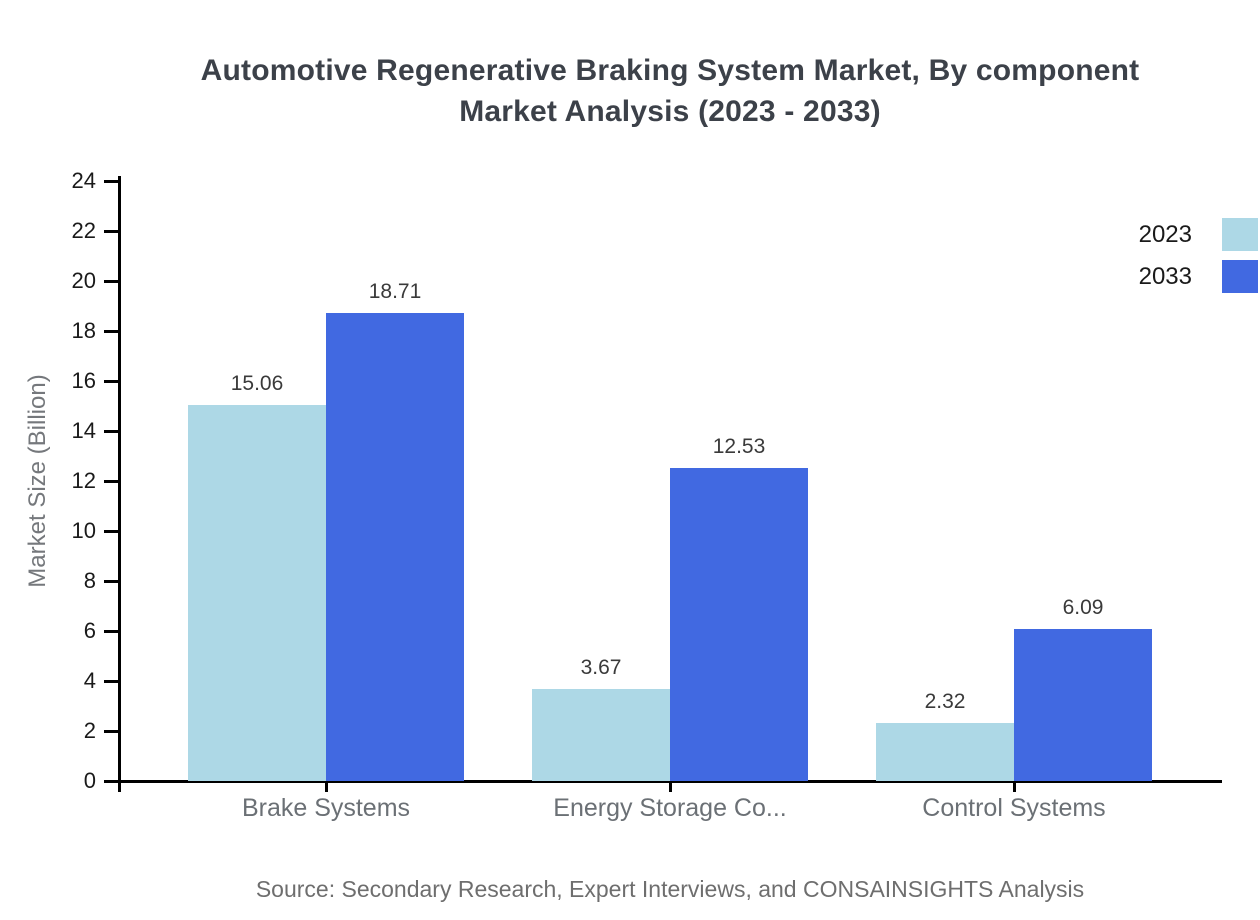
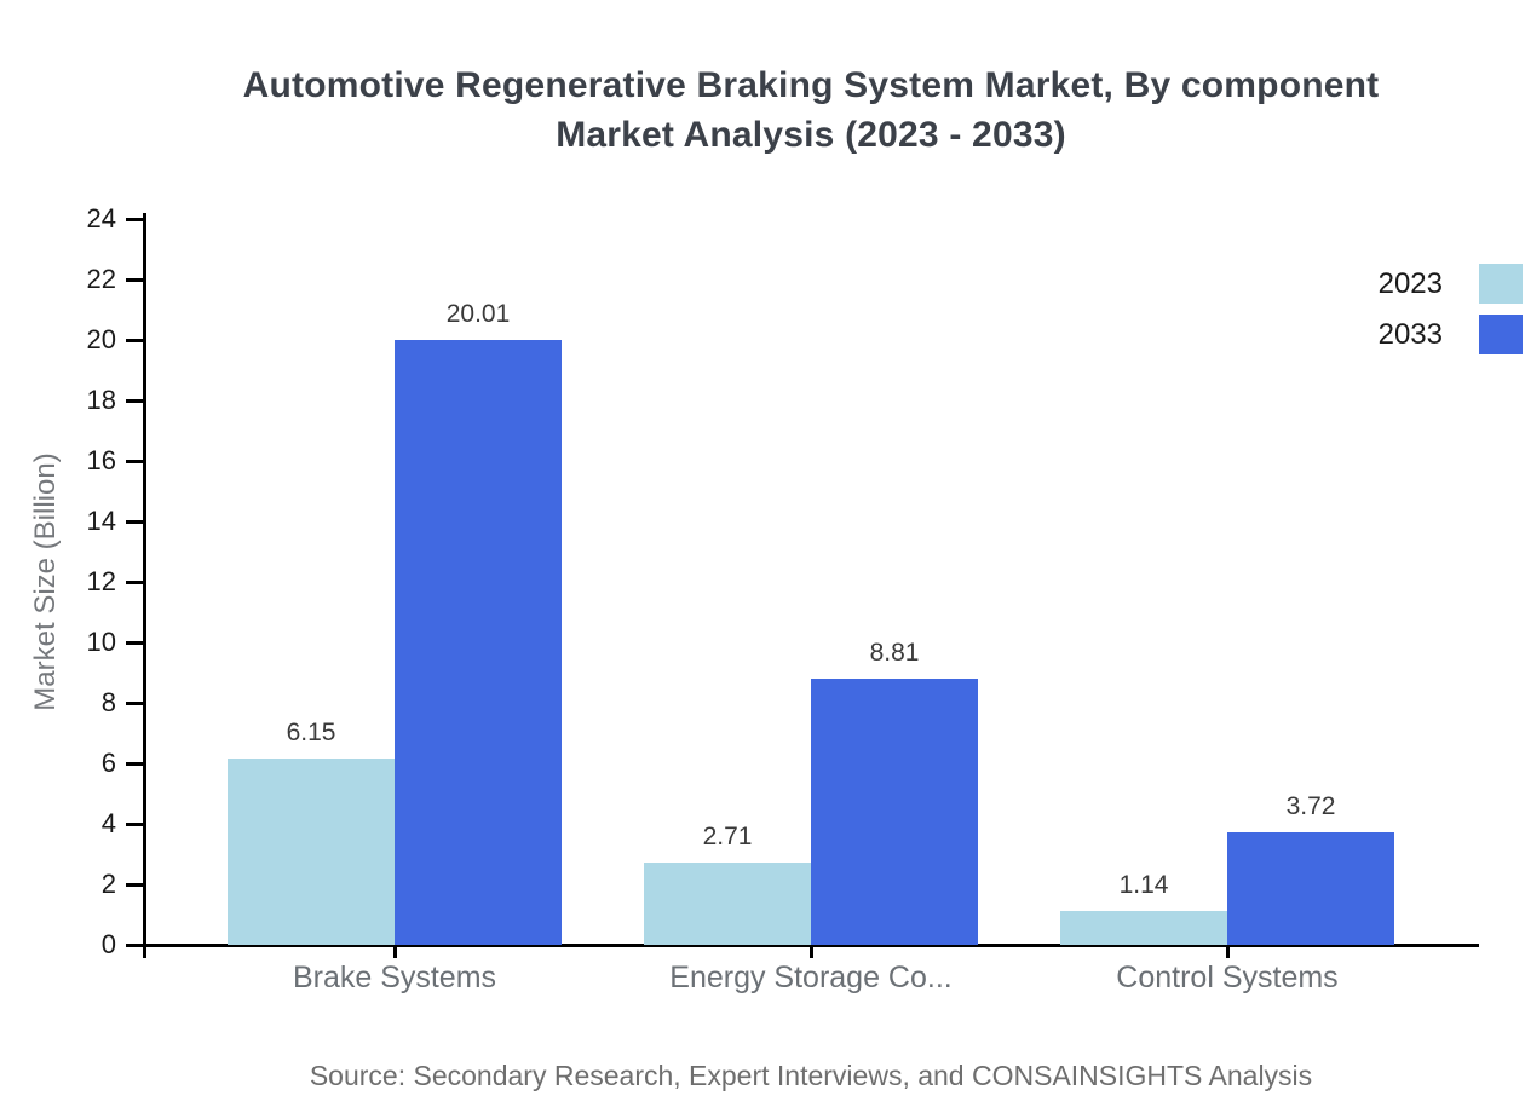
2023/Brake Systems: 15.06 -> 6.15
2033/Brake Systems: 18.71 -> 20.01
2023/Energy Storage Co...: 3.67 -> 2.71
2033/Energy Storage Co...: 12.53 -> 8.81
2023/Control Systems: 2.32 -> 1.14
2033/Control Systems: 6.09 -> 3.72
